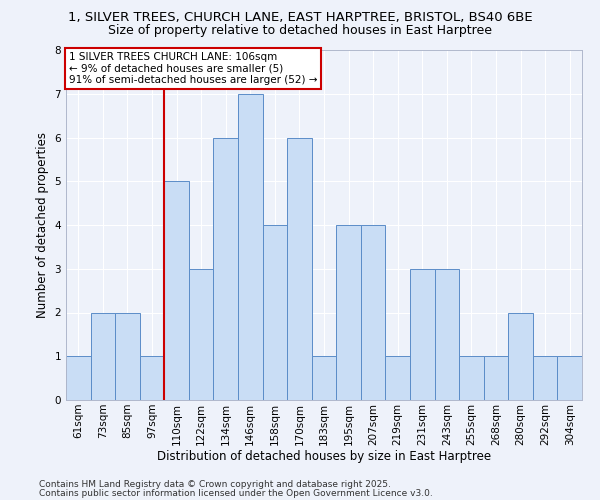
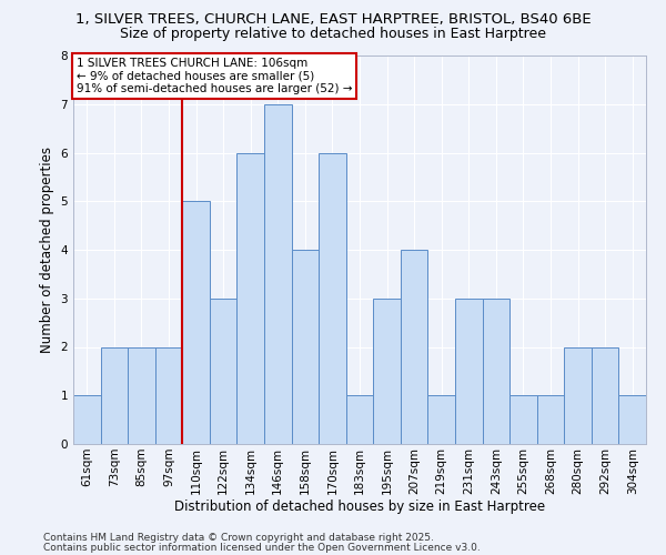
97sqm: 1 -> 2
195sqm: 4 -> 3
292sqm: 1 -> 2
